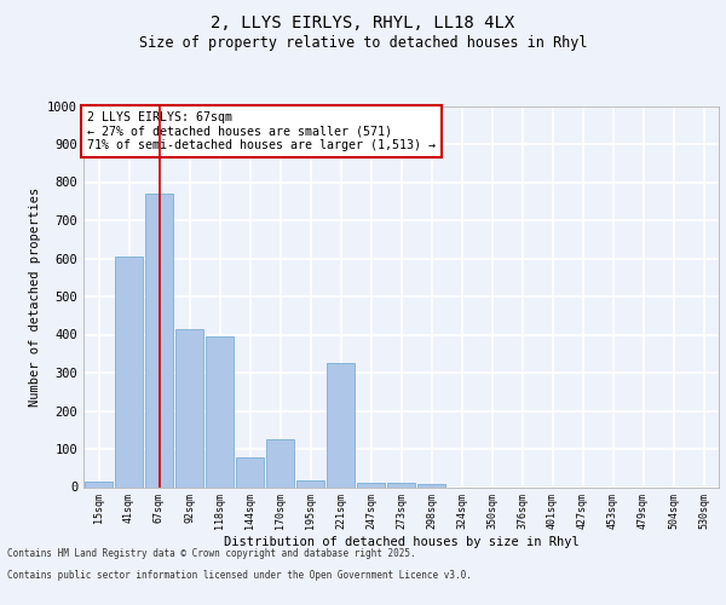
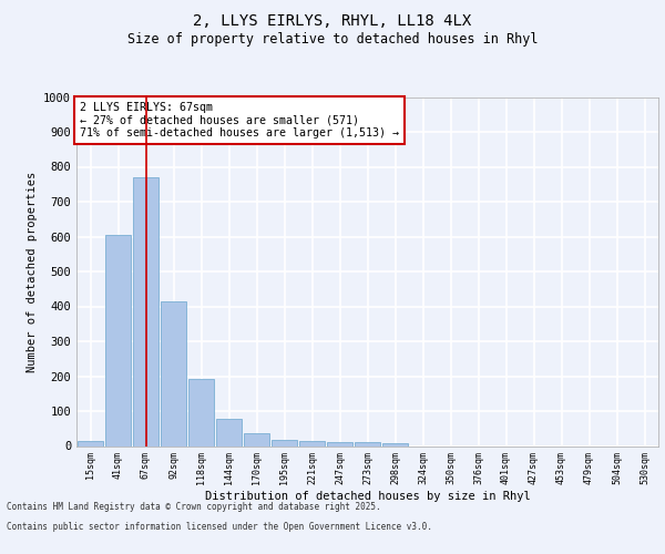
118sqm: 395 -> 192
170sqm: 125 -> 37
221sqm: 325 -> 14
